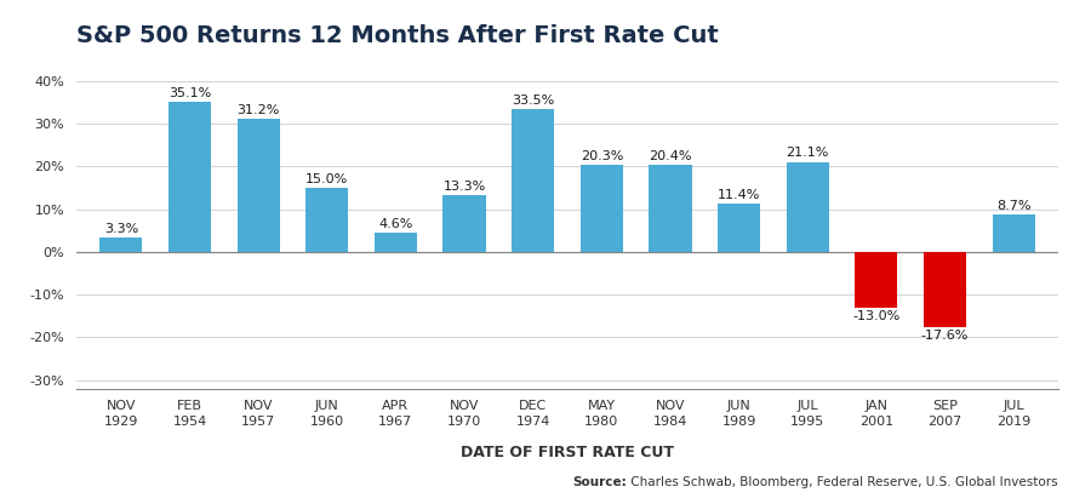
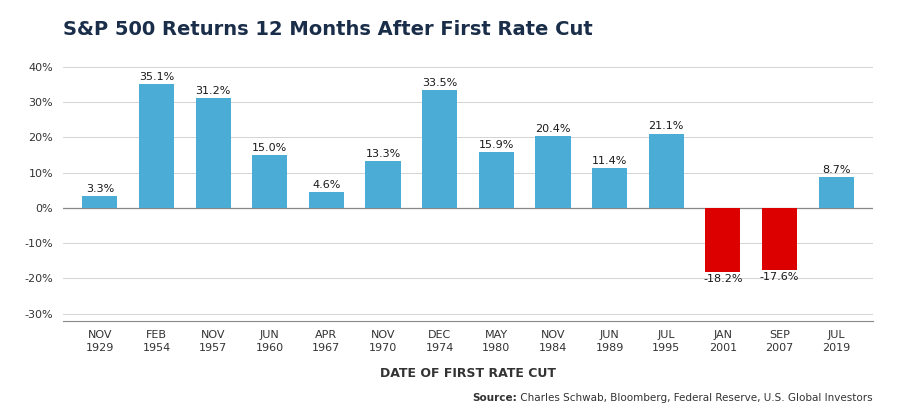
MAY 1980: 20.3% -> 15.9%
JAN 2001: -13.0% -> -18.2%
